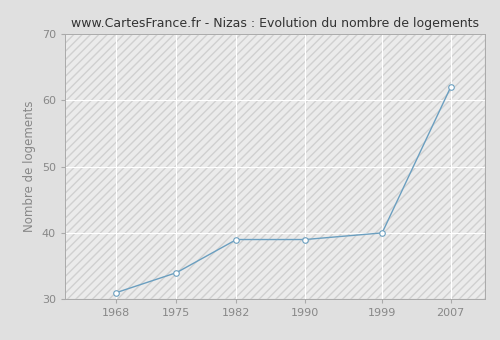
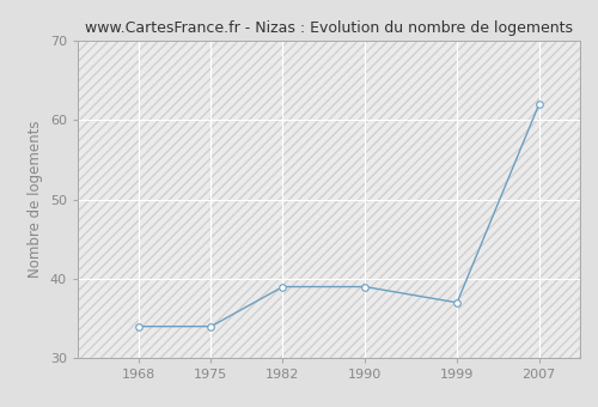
1968: 31 -> 34
1999: 40 -> 37
